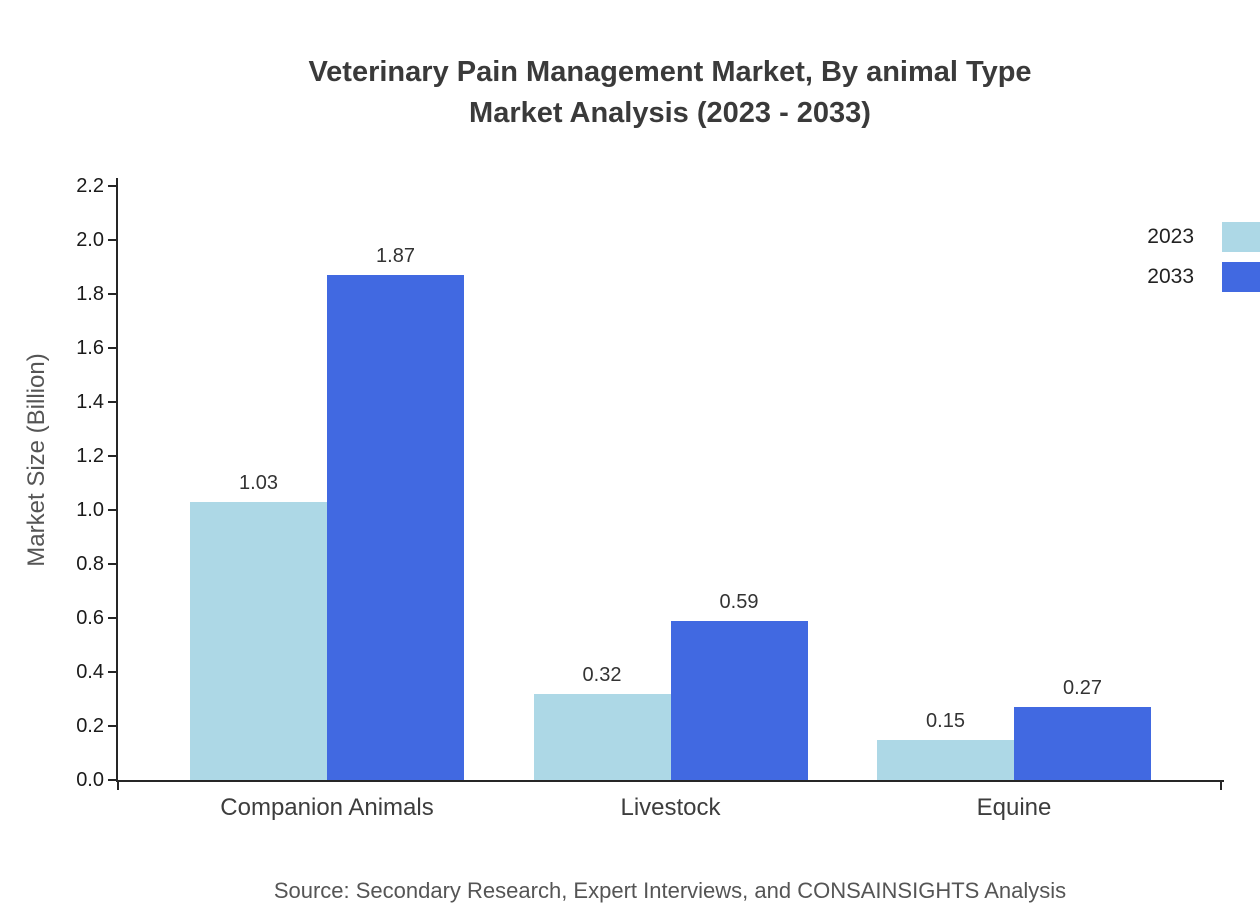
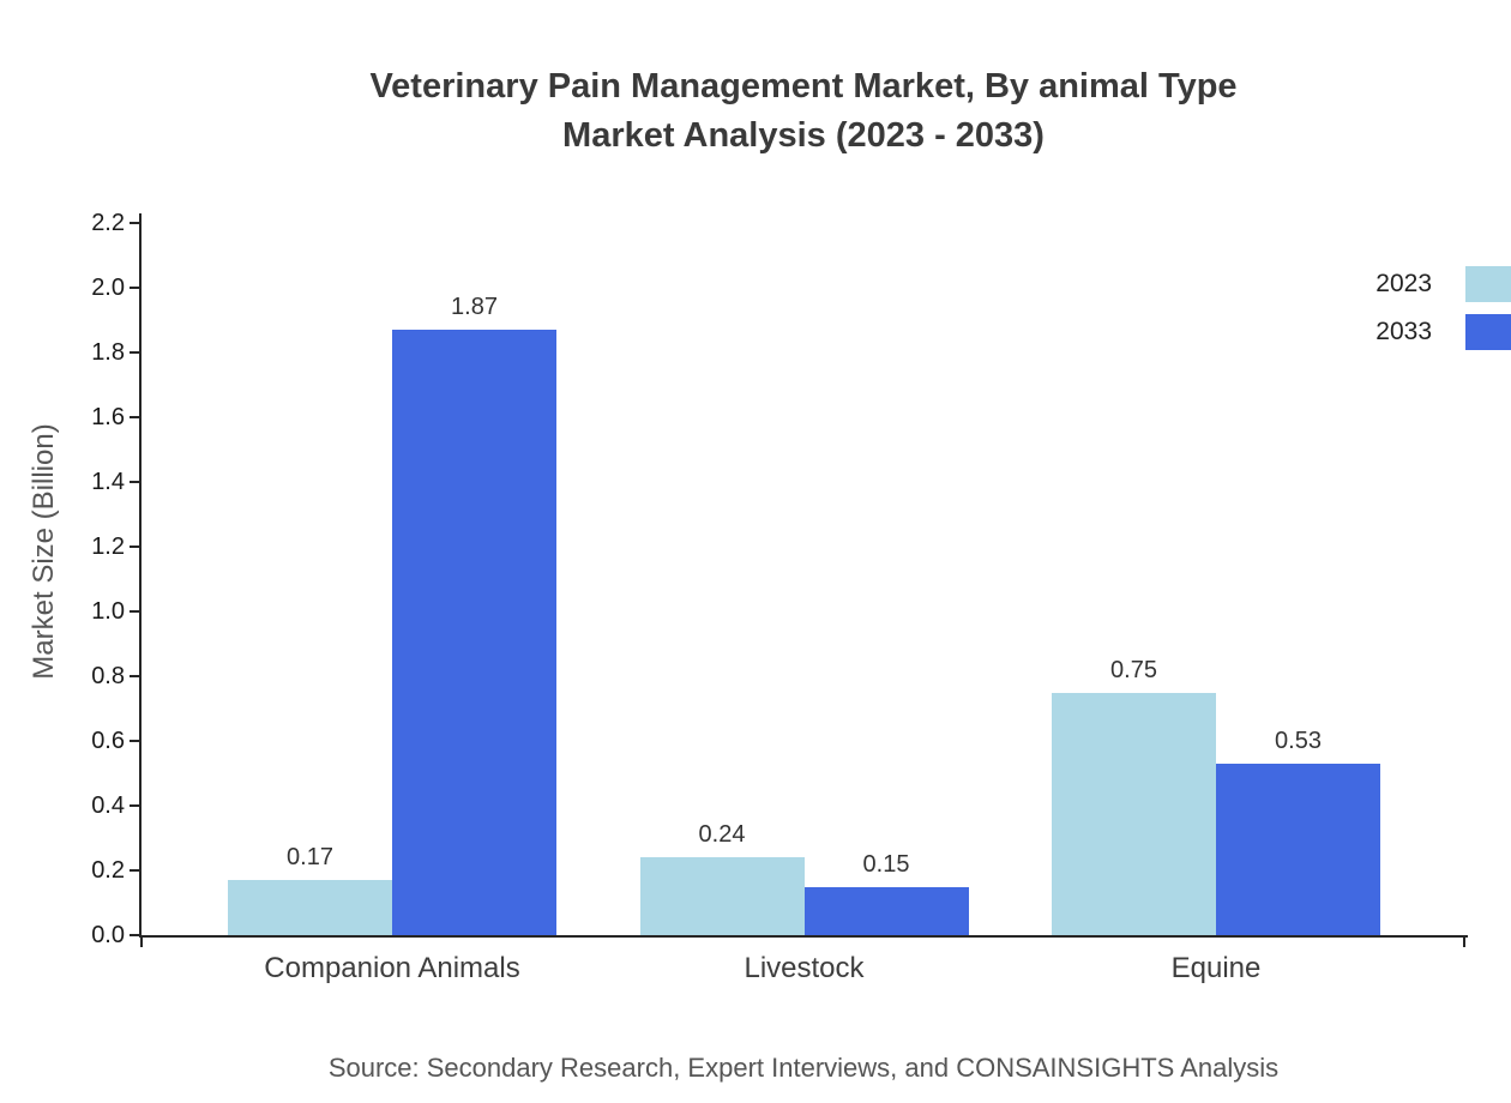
2023/Companion Animals: 1.03 -> 0.17
2023/Livestock: 0.32 -> 0.24
2033/Livestock: 0.59 -> 0.15
2023/Equine: 0.15 -> 0.75
2033/Equine: 0.27 -> 0.53
